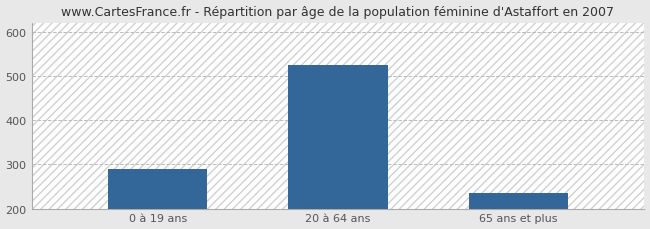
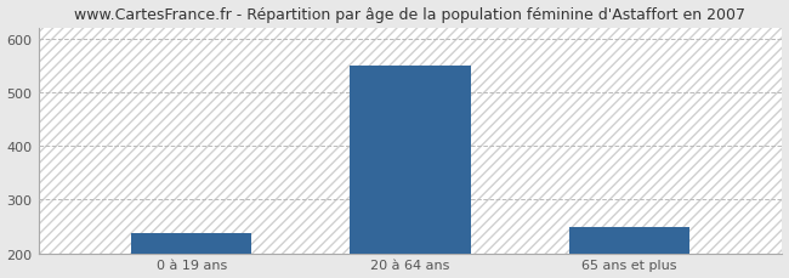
0 à 19 ans: 290 -> 238
20 à 64 ans: 525 -> 549
65 ans et plus: 235 -> 249
